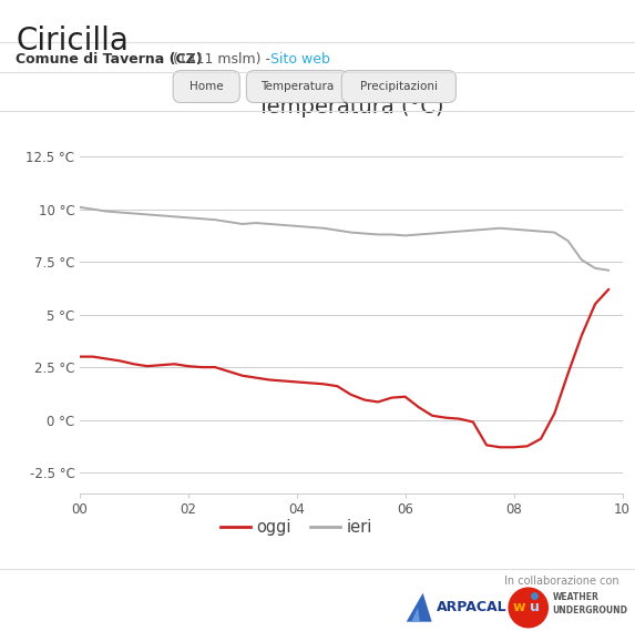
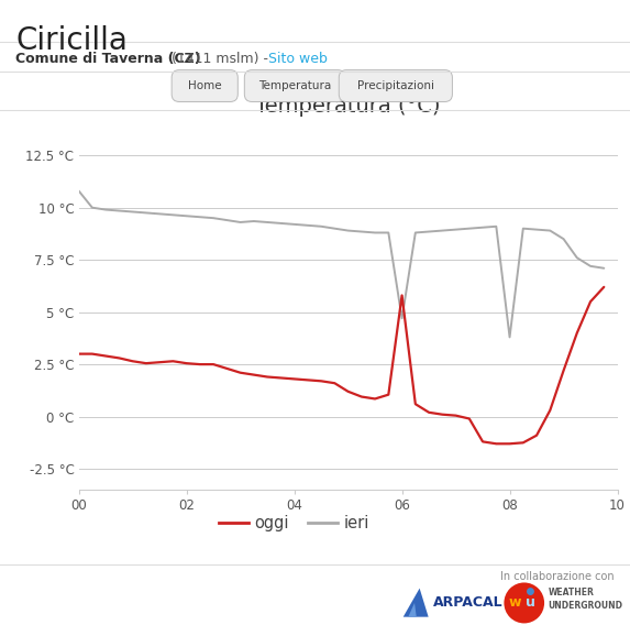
ieri/00: 10.1 °C -> 10.8 °C
oggi/06: 1.1 °C -> 5.8 °C
ieri/06: 8.8 °C -> 4.7 °C
ieri/08: 9.1 °C -> 3.8 °C
